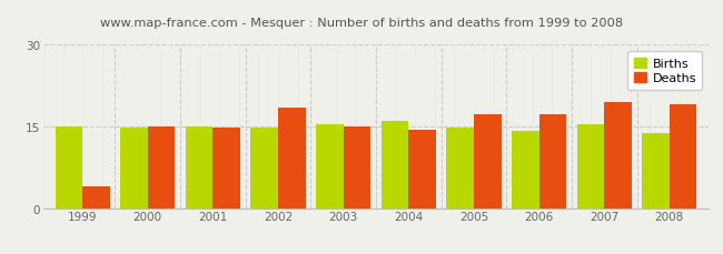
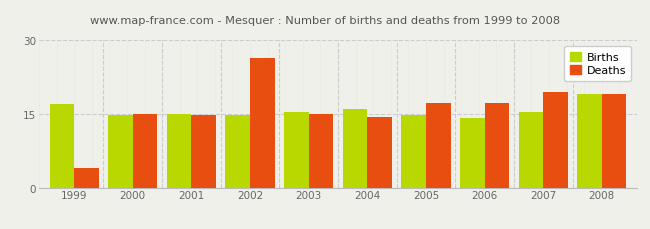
Births/1999: 15.0 -> 17.0
Deaths/2002: 18.5 -> 26.5
Births/2008: 13.8 -> 19.0
